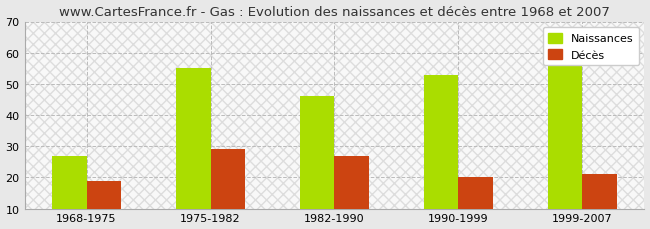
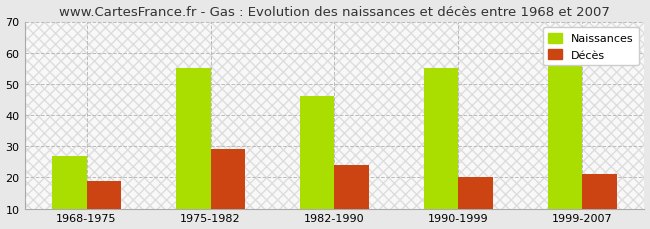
Décès/1982-1990: 27 -> 24
Naissances/1990-1999: 53 -> 55
